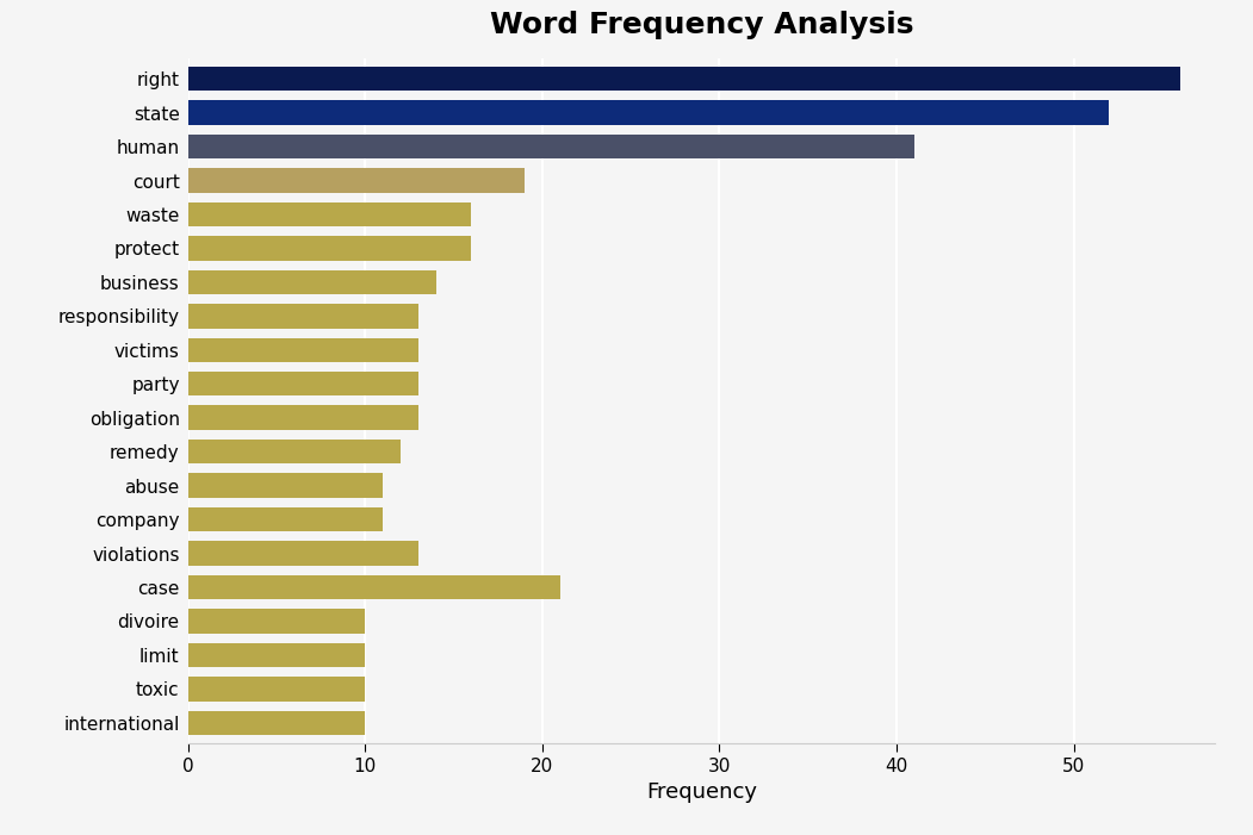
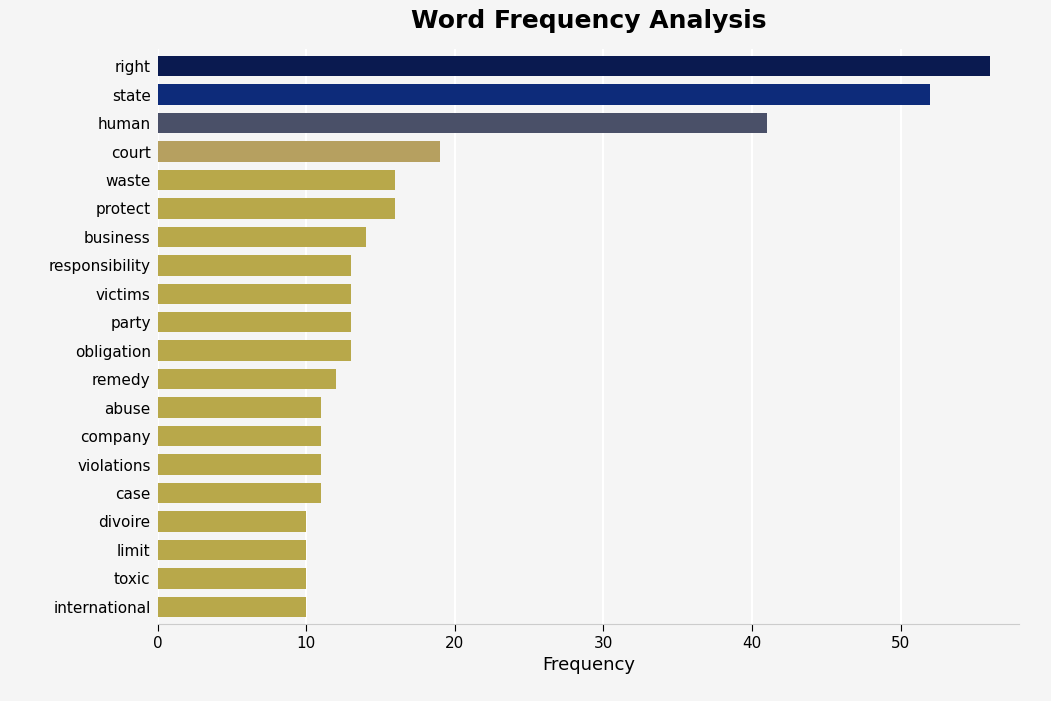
violations: 13 -> 11
case: 21 -> 11
